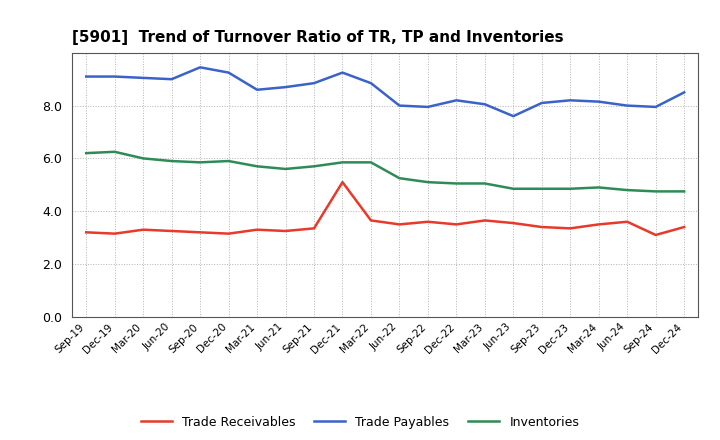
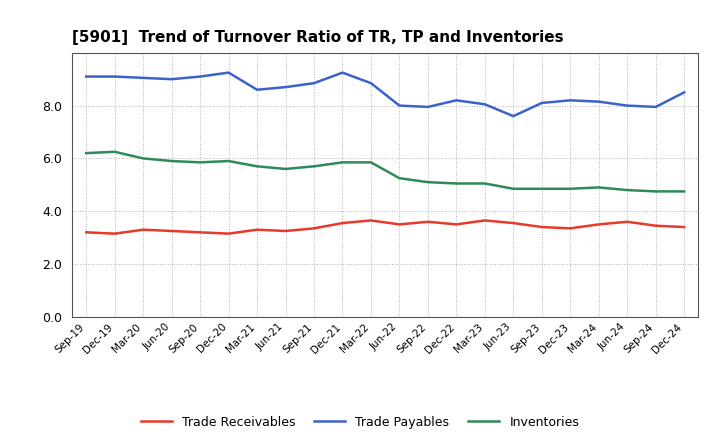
Trade Payables/Sep-20: 9.45 -> 9.10
Trade Receivables/Dec-21: 5.10 -> 3.55
Trade Receivables/Sep-24: 3.10 -> 3.45
